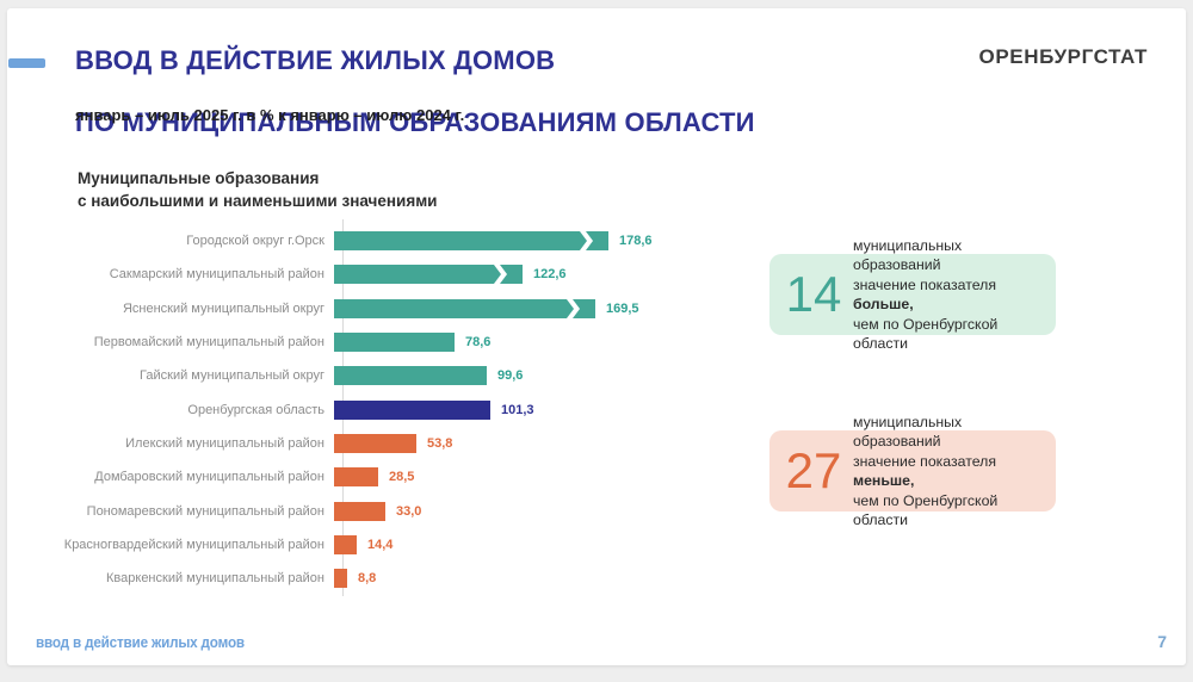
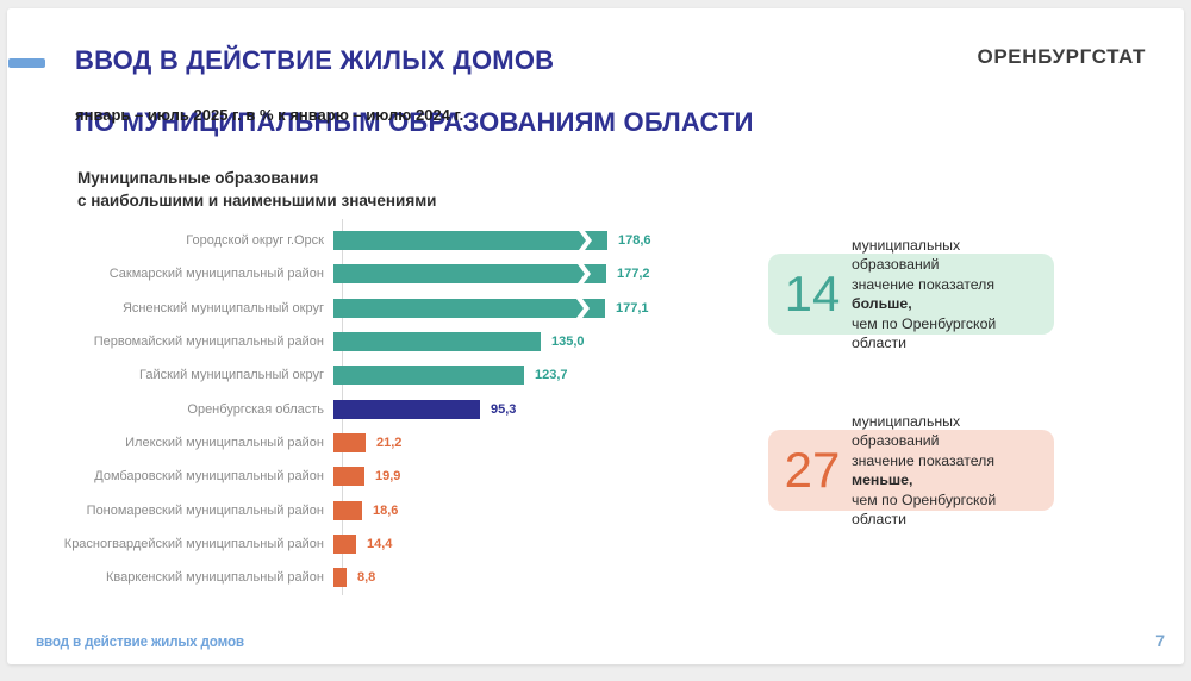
Сакмарский муниципальный район: 122,6 -> 177,2
Ясненский муниципальный округ: 169,5 -> 177,1
Первомайский муниципальный район: 78,6 -> 135,0
Гайский муниципальный округ: 99,6 -> 123,7
Оренбургская область: 101,3 -> 95,3
Илекский муниципальный район: 53,8 -> 21,2
Домбаровский муниципальный район: 28,5 -> 19,9
Пономаревский муниципальный район: 33,0 -> 18,6
